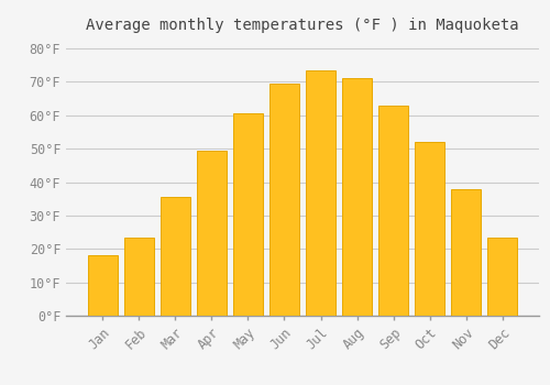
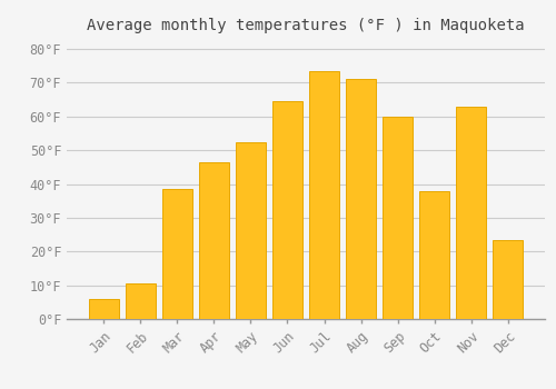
Jan: 18.0°F -> 6.0°F
Feb: 23.5°F -> 10.5°F
Mar: 35.5°F -> 38.5°F
Apr: 49.5°F -> 46.5°F
May: 60.5°F -> 52.5°F
Jun: 69.5°F -> 64.5°F
Sep: 63.0°F -> 60.0°F
Oct: 52.0°F -> 38.0°F
Nov: 38.0°F -> 63.0°F
